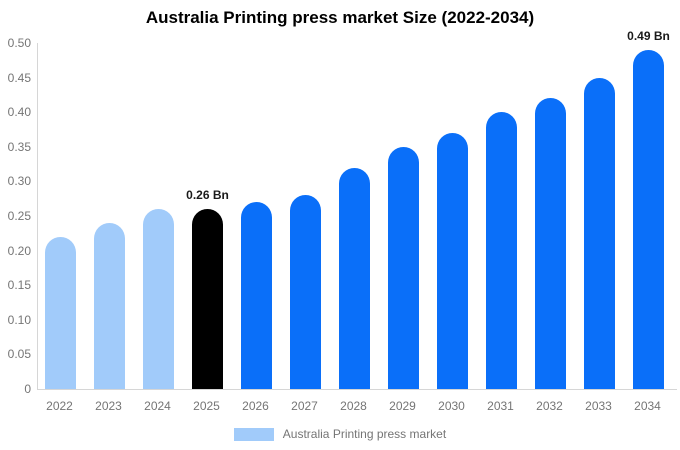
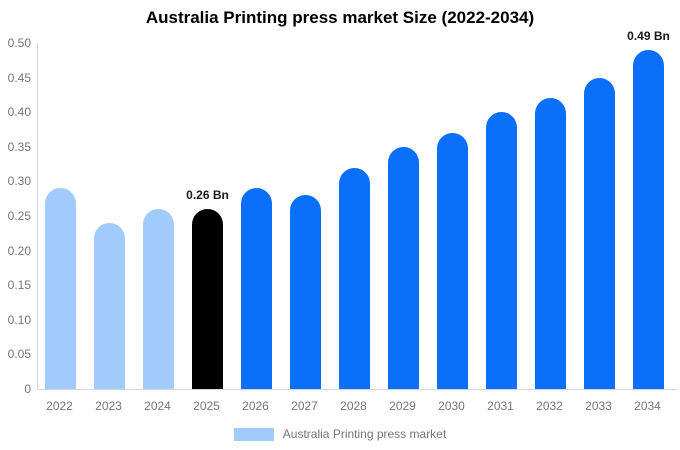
2022: 0.22 -> 0.29
2026: 0.27 -> 0.29
